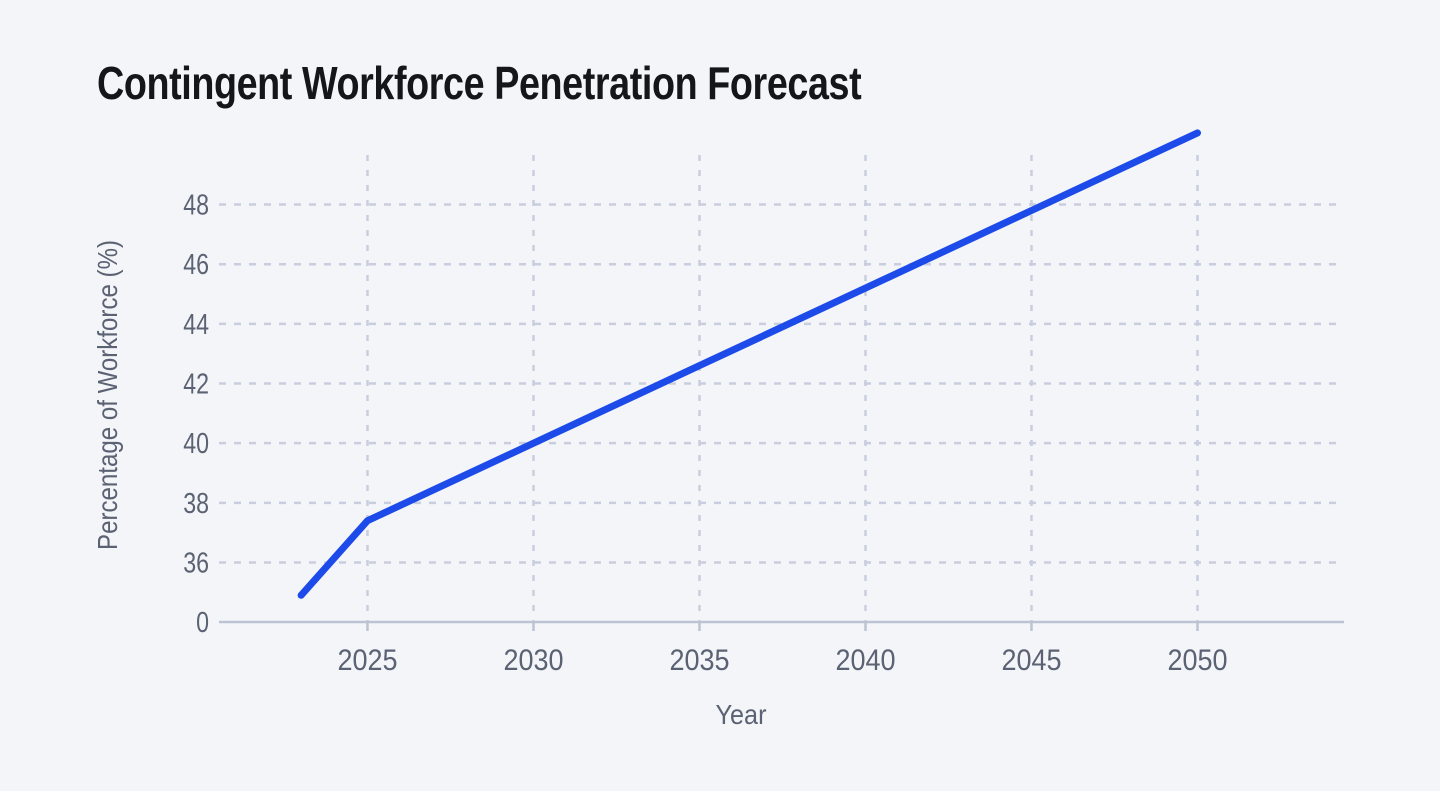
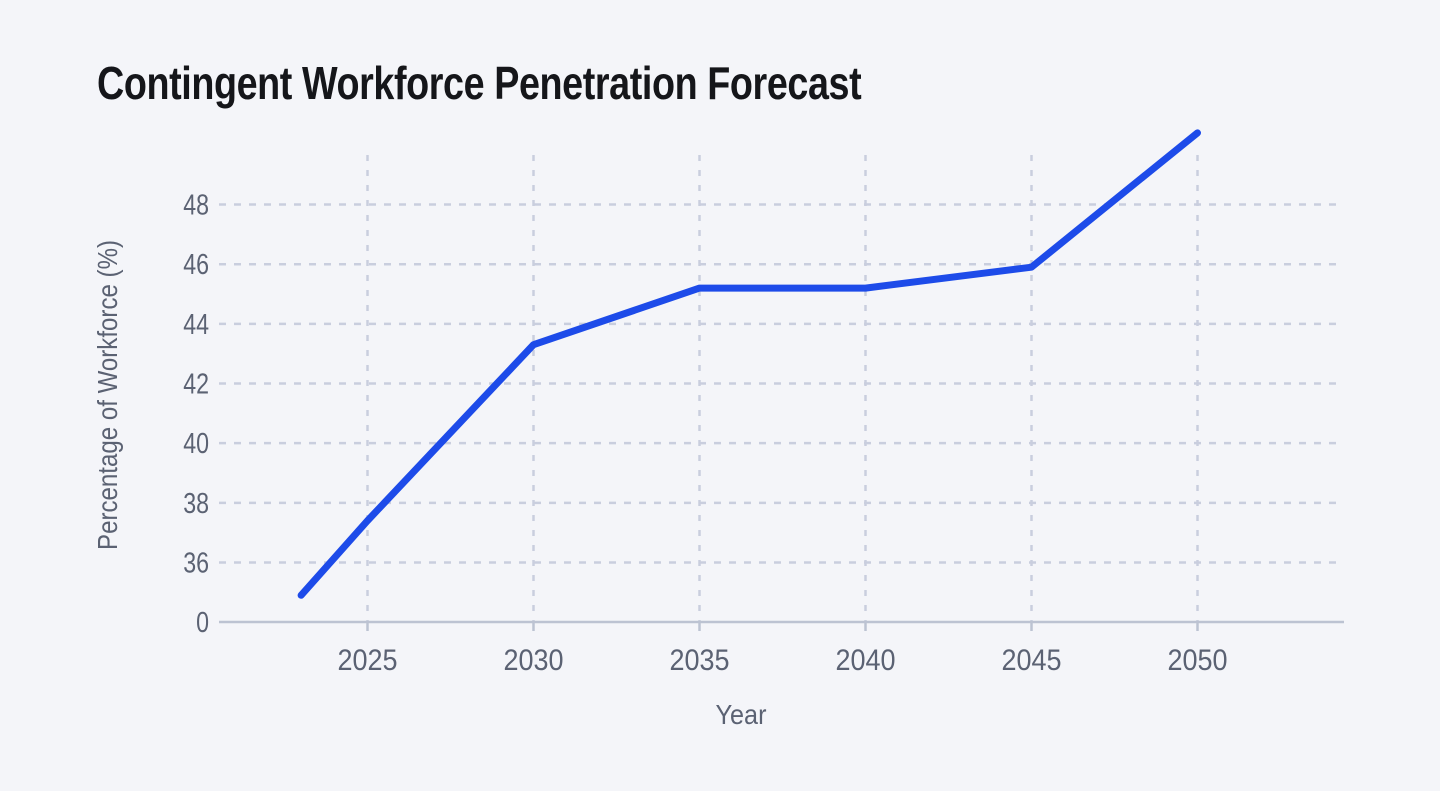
2030: 40.0 -> 43.3
2035: 42.6 -> 45.2
2045: 47.8 -> 45.9
